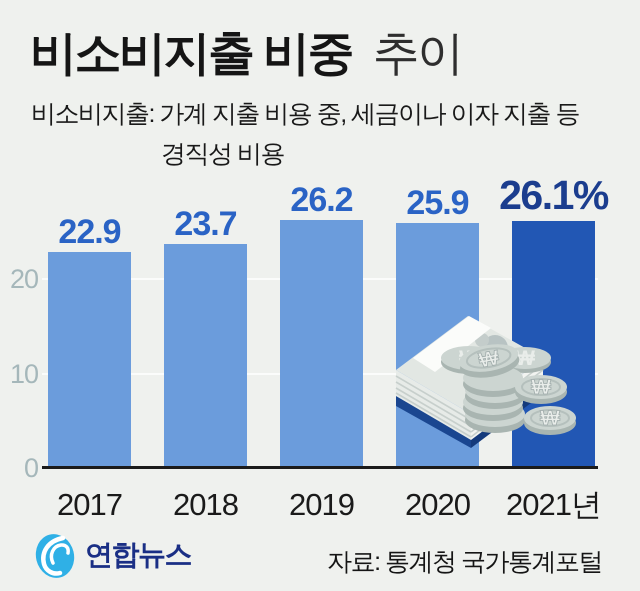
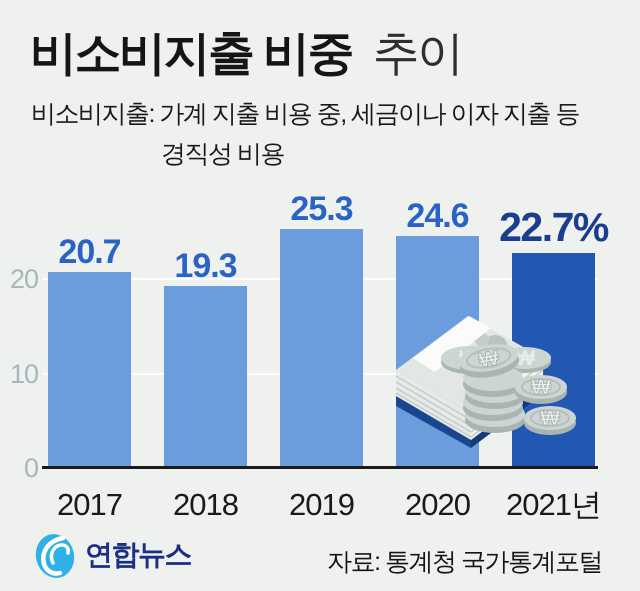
2017: 22.9 -> 20.7
2018: 23.7 -> 19.3
2019: 26.2 -> 25.3
2020: 25.9 -> 24.6
2021년: 26.1% -> 22.7%
